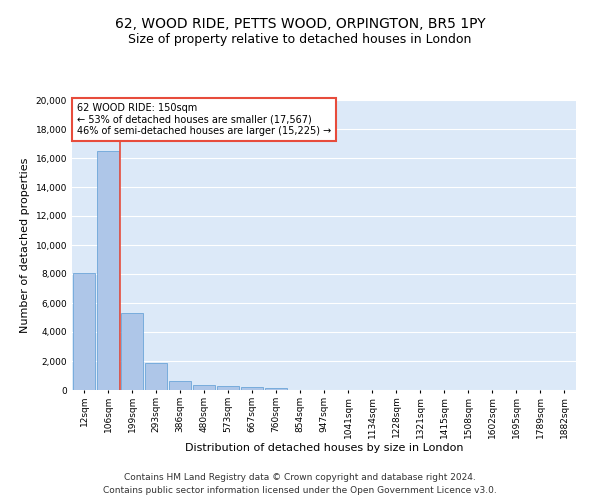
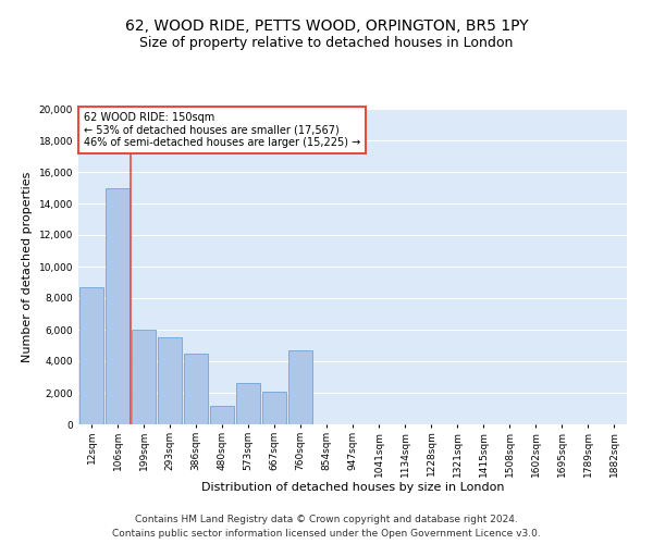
12sqm: 8,100 -> 8,700
106sqm: 16,500 -> 15,000
199sqm: 5,300 -> 6,000
293sqm: 1,800 -> 5,500
386sqm: 600 -> 4,500
480sqm: 400 -> 1,200
573sqm: 300 -> 2,600
667sqm: 200 -> 2,100
760sqm: 200 -> 4,700
